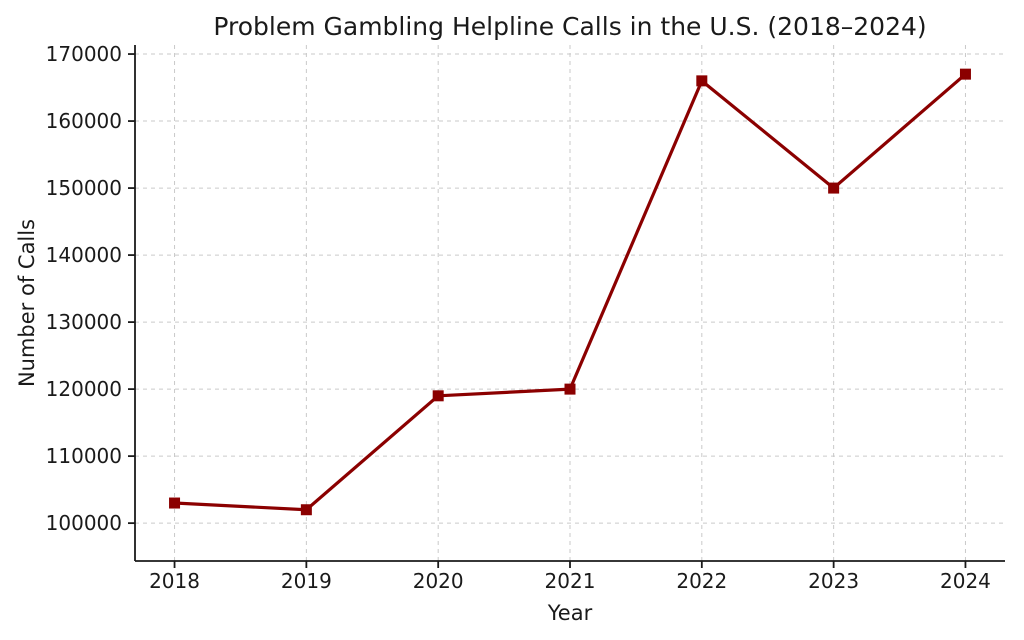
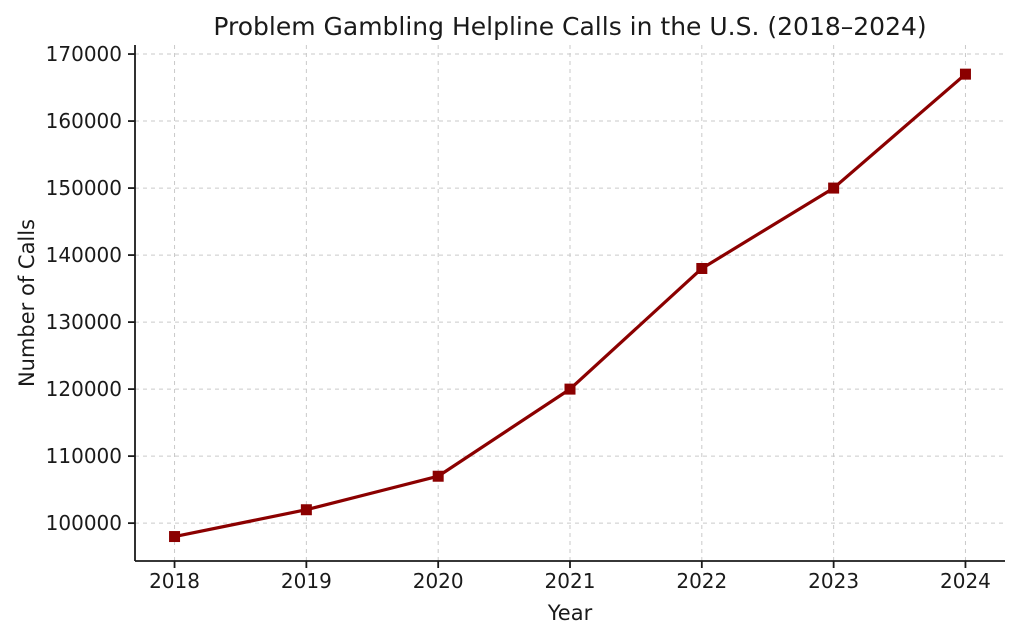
2018: 103000 -> 98000
2020: 119000 -> 107000
2022: 166000 -> 138000
